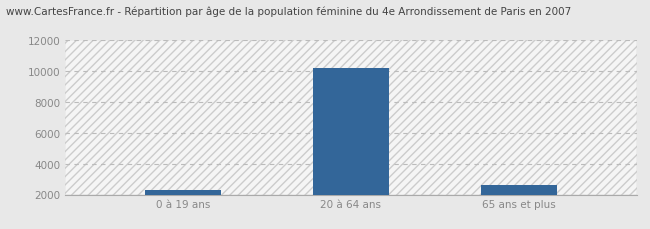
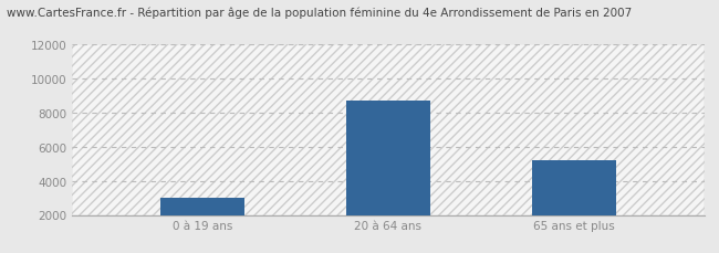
0 à 19 ans: 2300 -> 3000
20 à 64 ans: 10200 -> 8700
65 ans et plus: 2600 -> 5200
